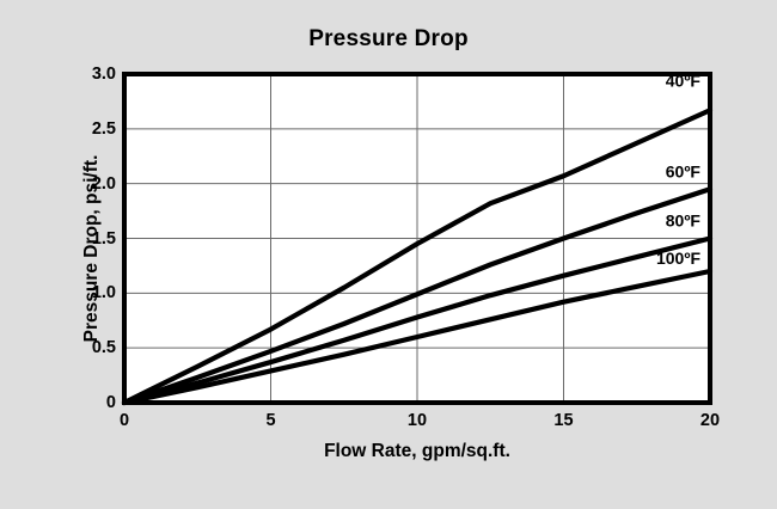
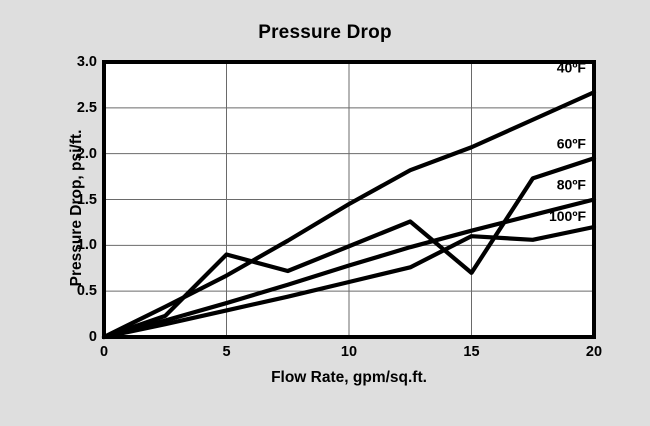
60ºF/5: 0.5 -> 0.9
60ºF/15: 1.5 -> 0.7
100ºF/15: 0.9 -> 1.1
